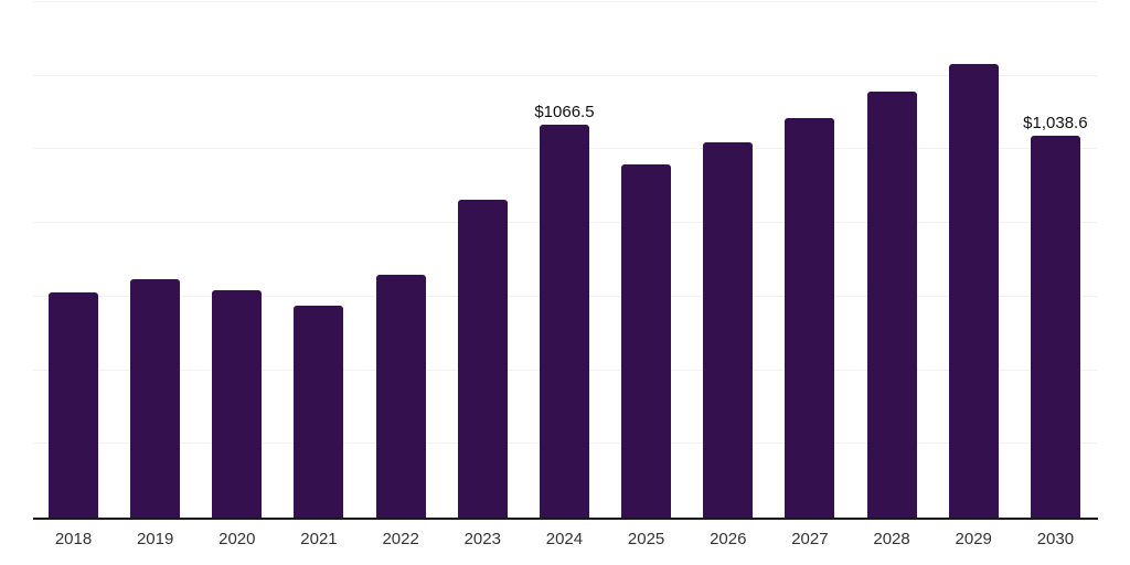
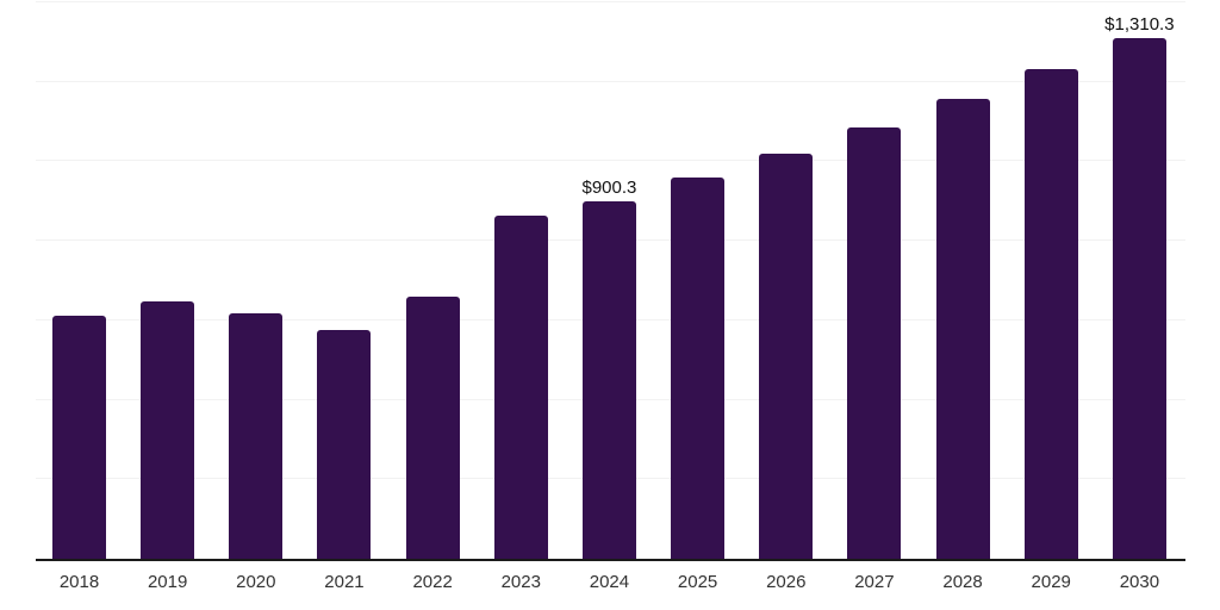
2024: $1066.5 -> $900.3
2030: $1,038.6 -> $1,310.3
